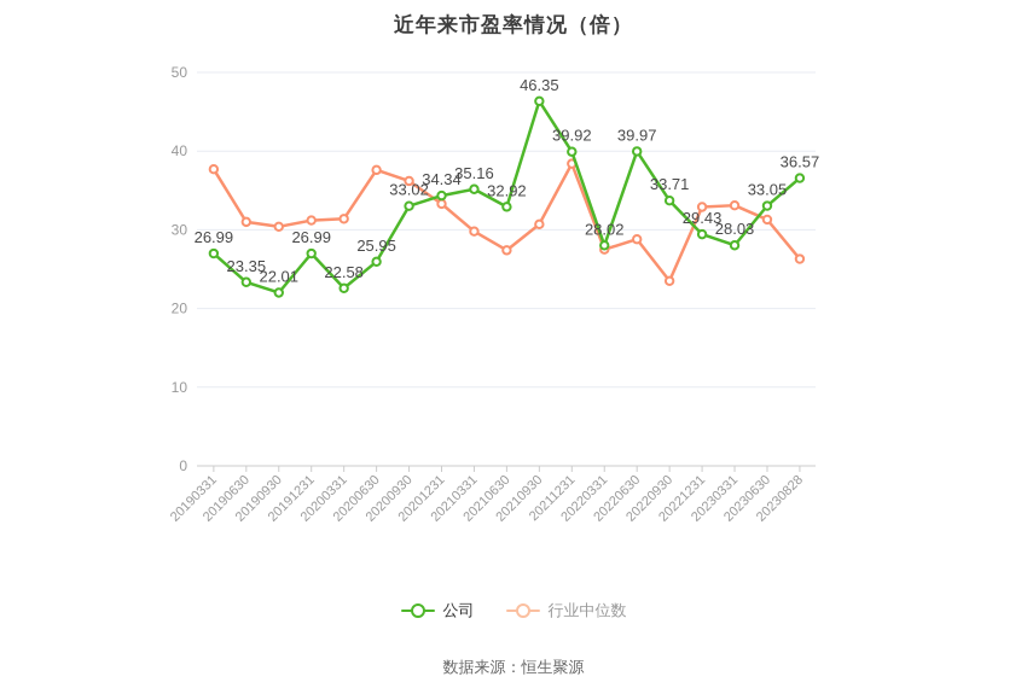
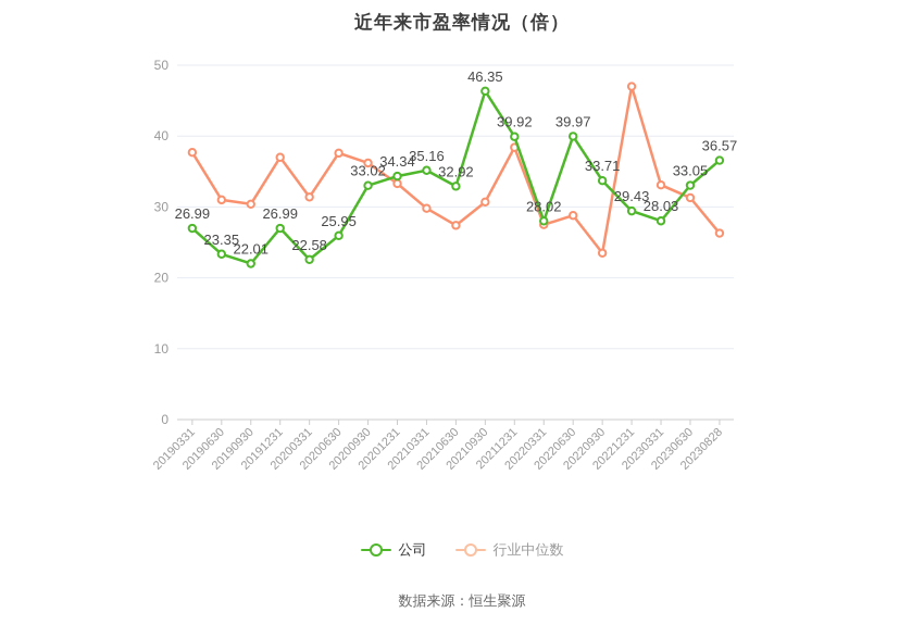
行业中位数/20191231: 31 -> 37
行业中位数/20221231: 33 -> 47
